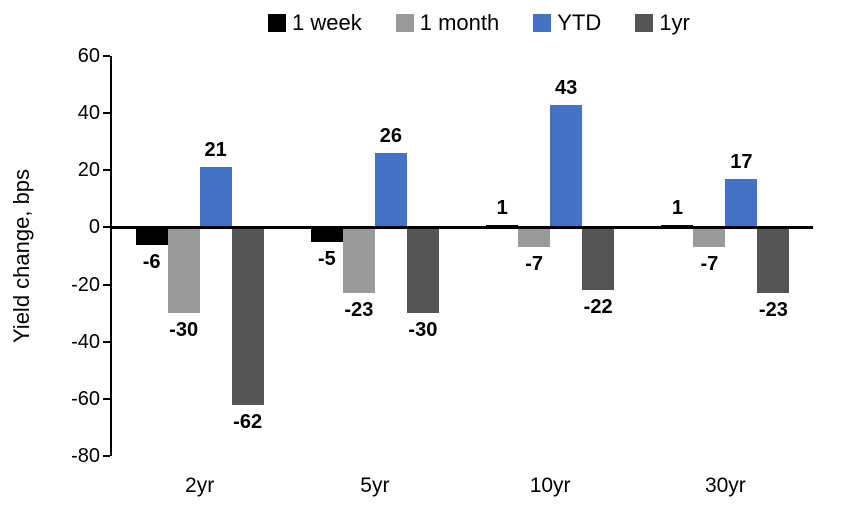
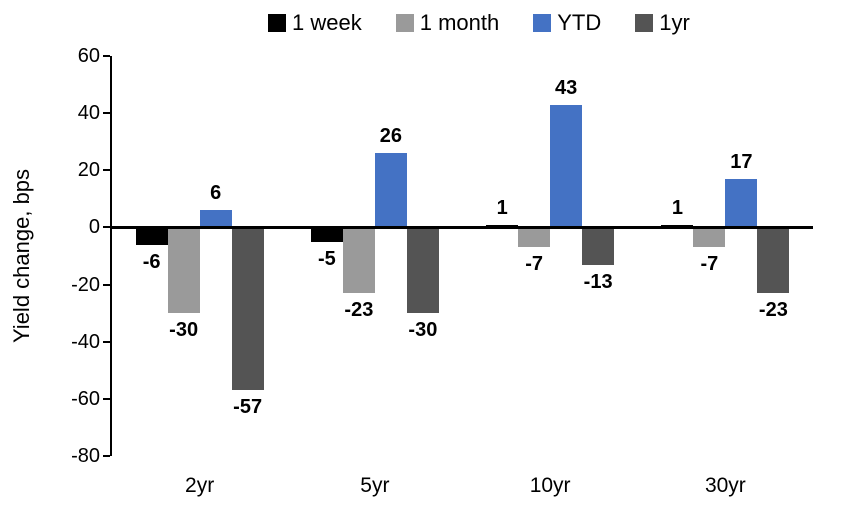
YTD/2yr: 21 -> 6
1yr/2yr: -62 -> -57
1yr/10yr: -22 -> -13
